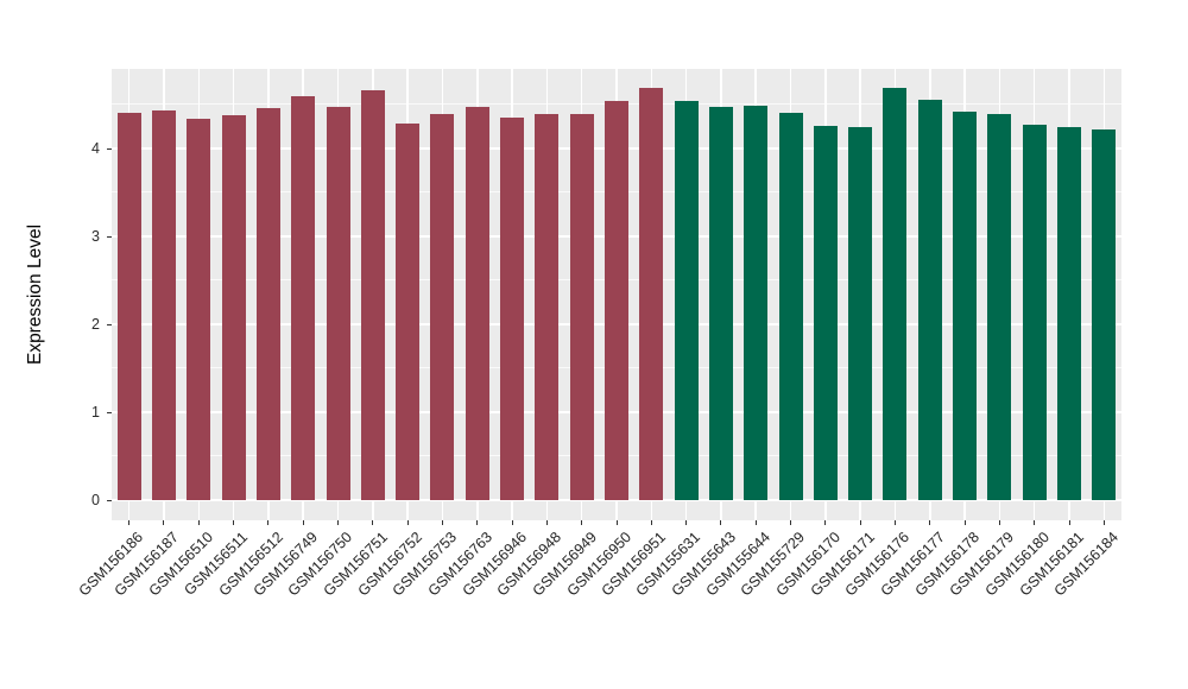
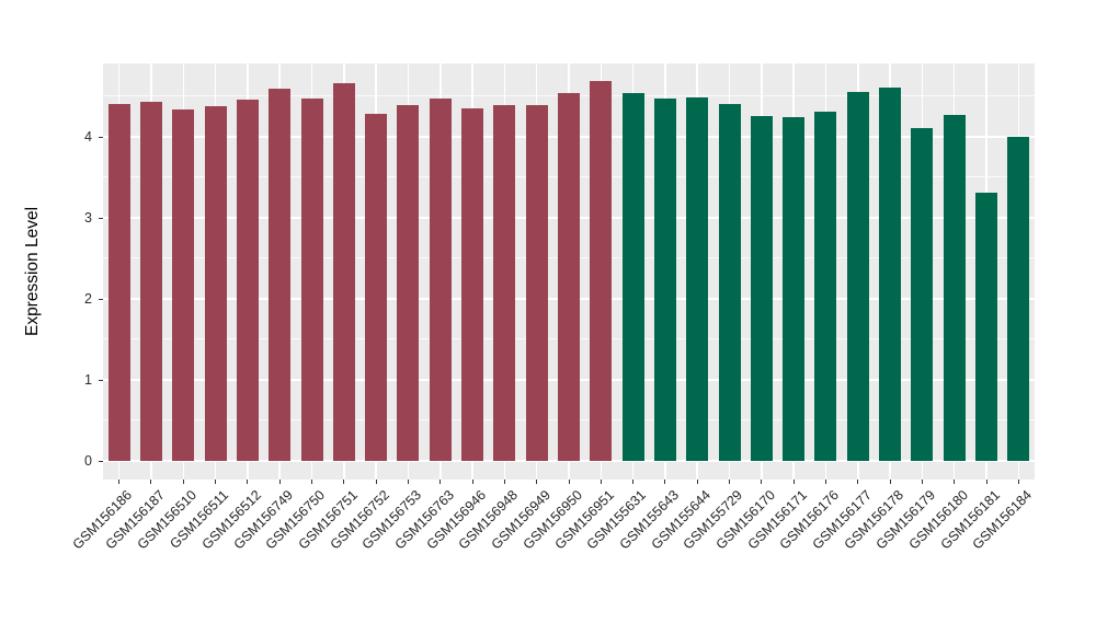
GSM156176: 4.7 -> 4.3
GSM156178: 4.4 -> 4.6
GSM156179: 4.4 -> 4.1
GSM156181: 4.2 -> 3.3
GSM156184: 4.2 -> 4.0
